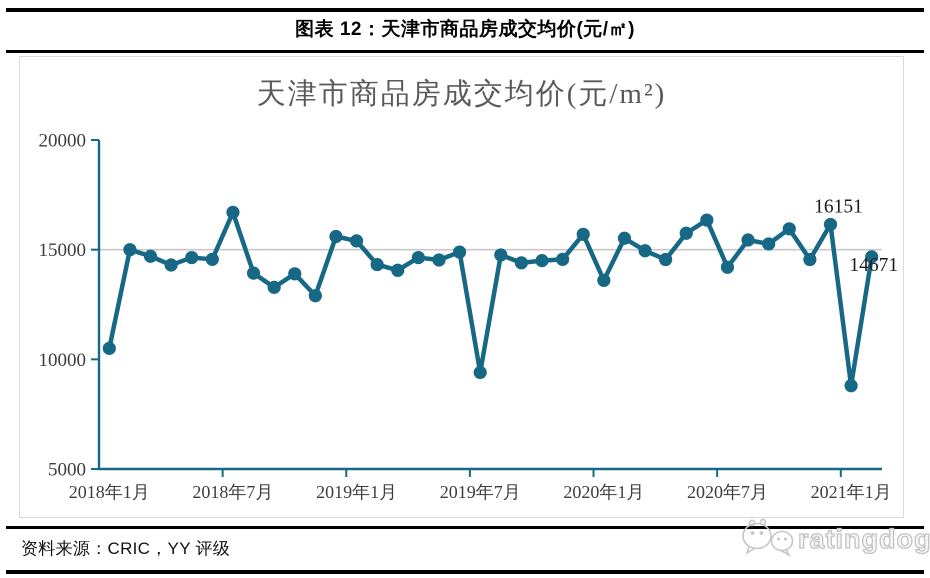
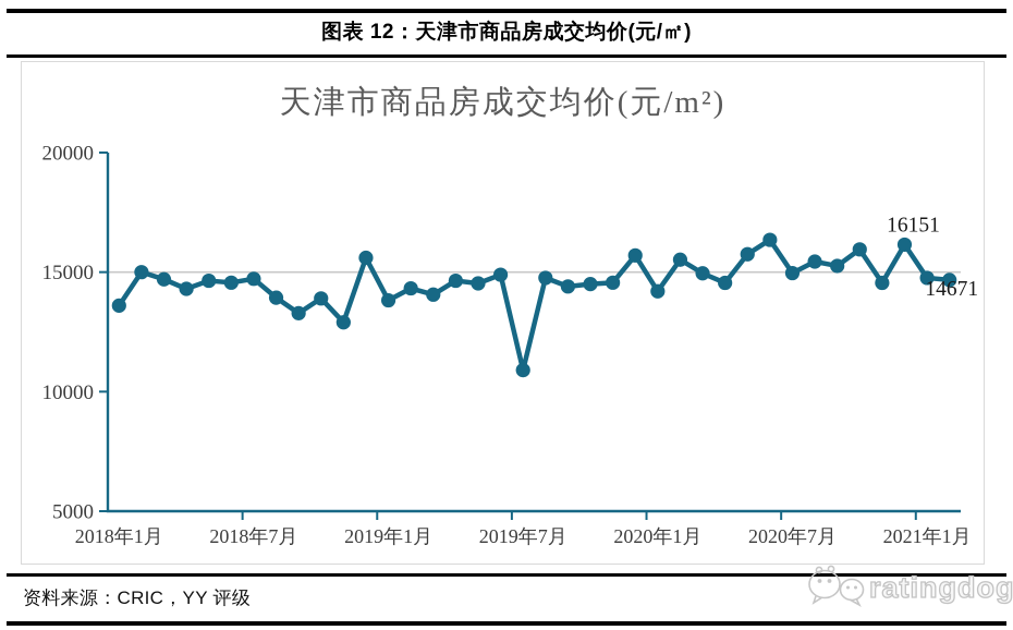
2018年1月: 10500 -> 13600
2018年7月: 16700 -> 14700
2019年1月: 15400 -> 13800
2019年7月: 9400 -> 10900
2020年1月: 13600 -> 14200
2020年7月: 14200 -> 15000
2021年1月: 8800 -> 14800
